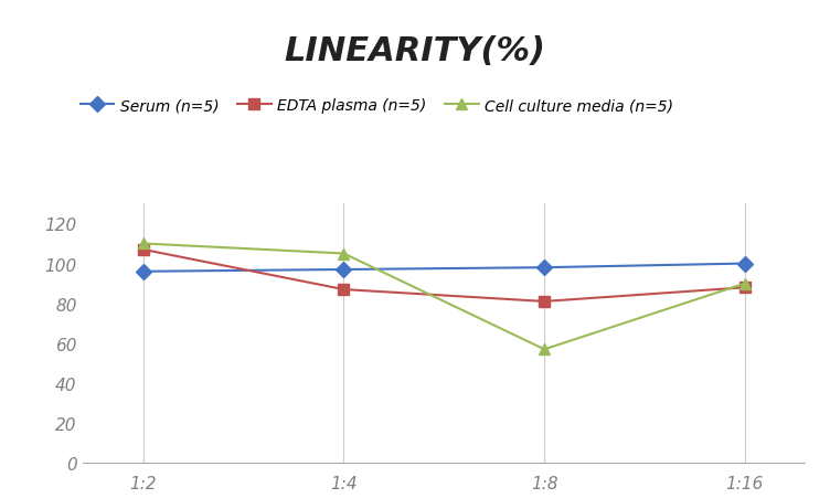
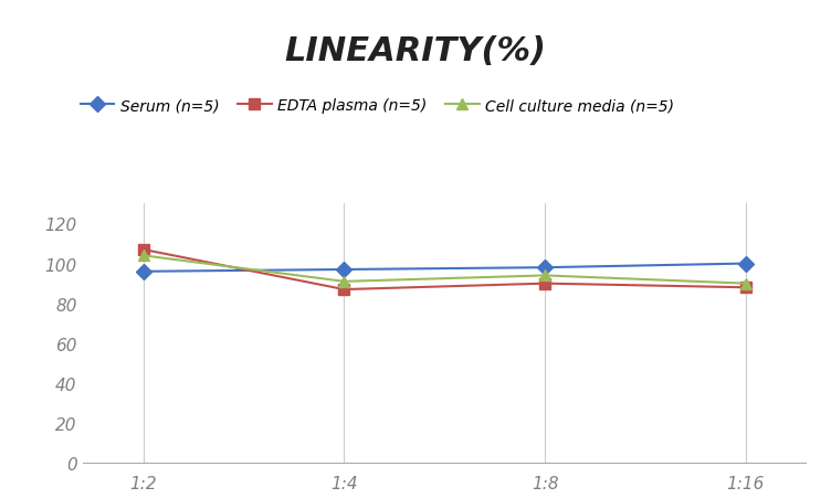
Cell culture media (n=5)/1:2: 110 -> 104
Cell culture media (n=5)/1:4: 105 -> 91
EDTA plasma (n=5)/1:8: 81 -> 90
Cell culture media (n=5)/1:8: 57 -> 94
